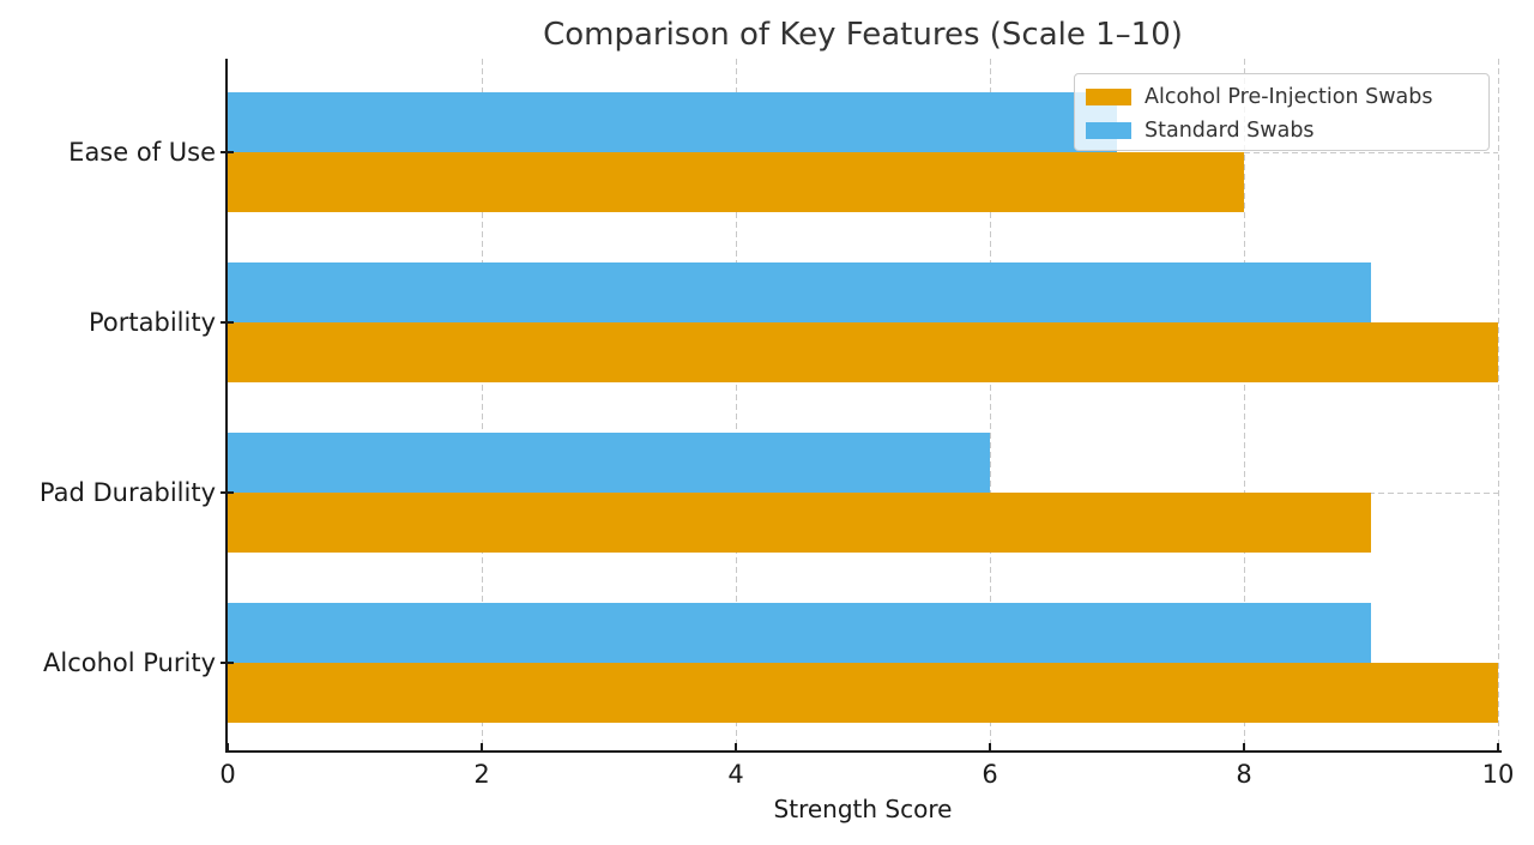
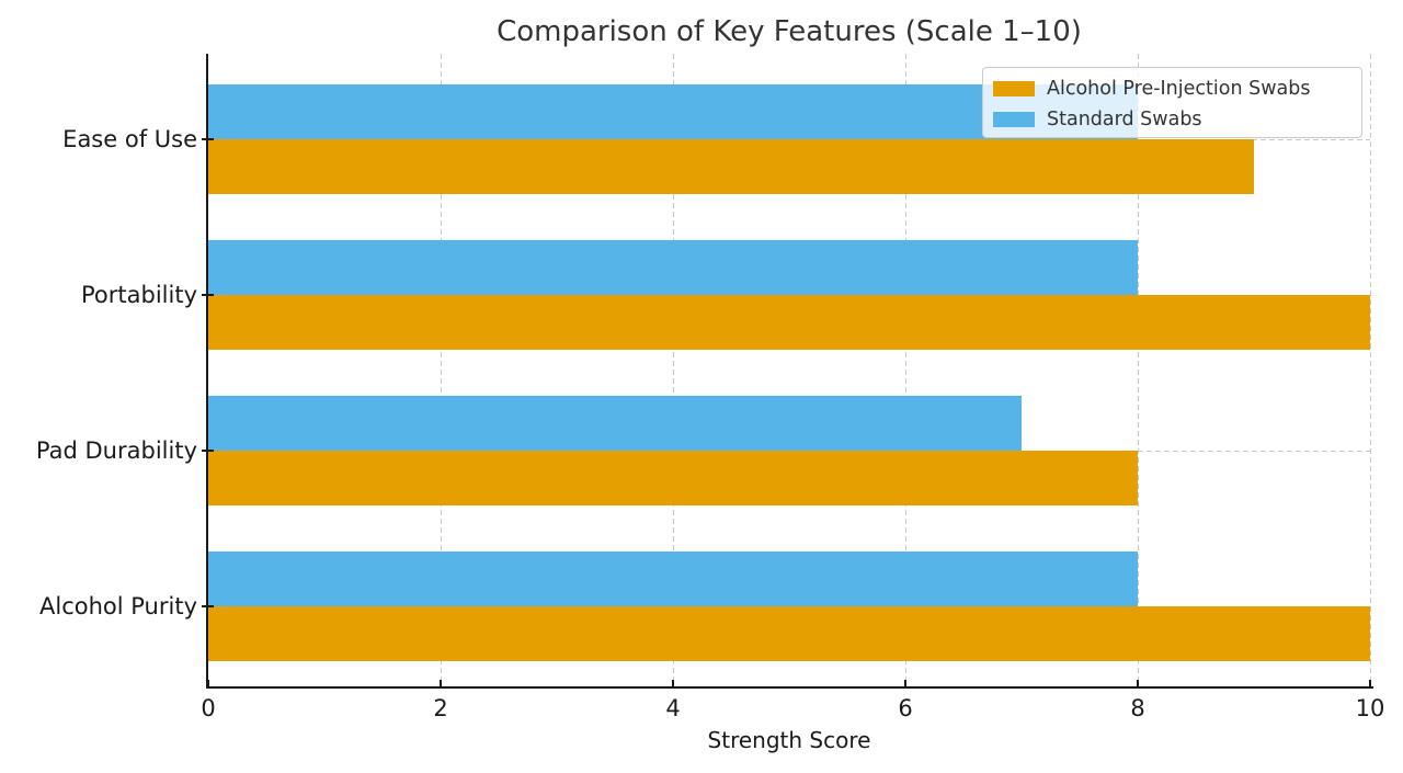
Alcohol Pre-Injection Swabs/Ease of Use: 8 -> 9
Standard Swabs/Ease of Use: 7 -> 8
Standard Swabs/Portability: 9 -> 8
Alcohol Pre-Injection Swabs/Pad Durability: 9 -> 8
Standard Swabs/Pad Durability: 6 -> 7
Standard Swabs/Alcohol Purity: 9 -> 8
